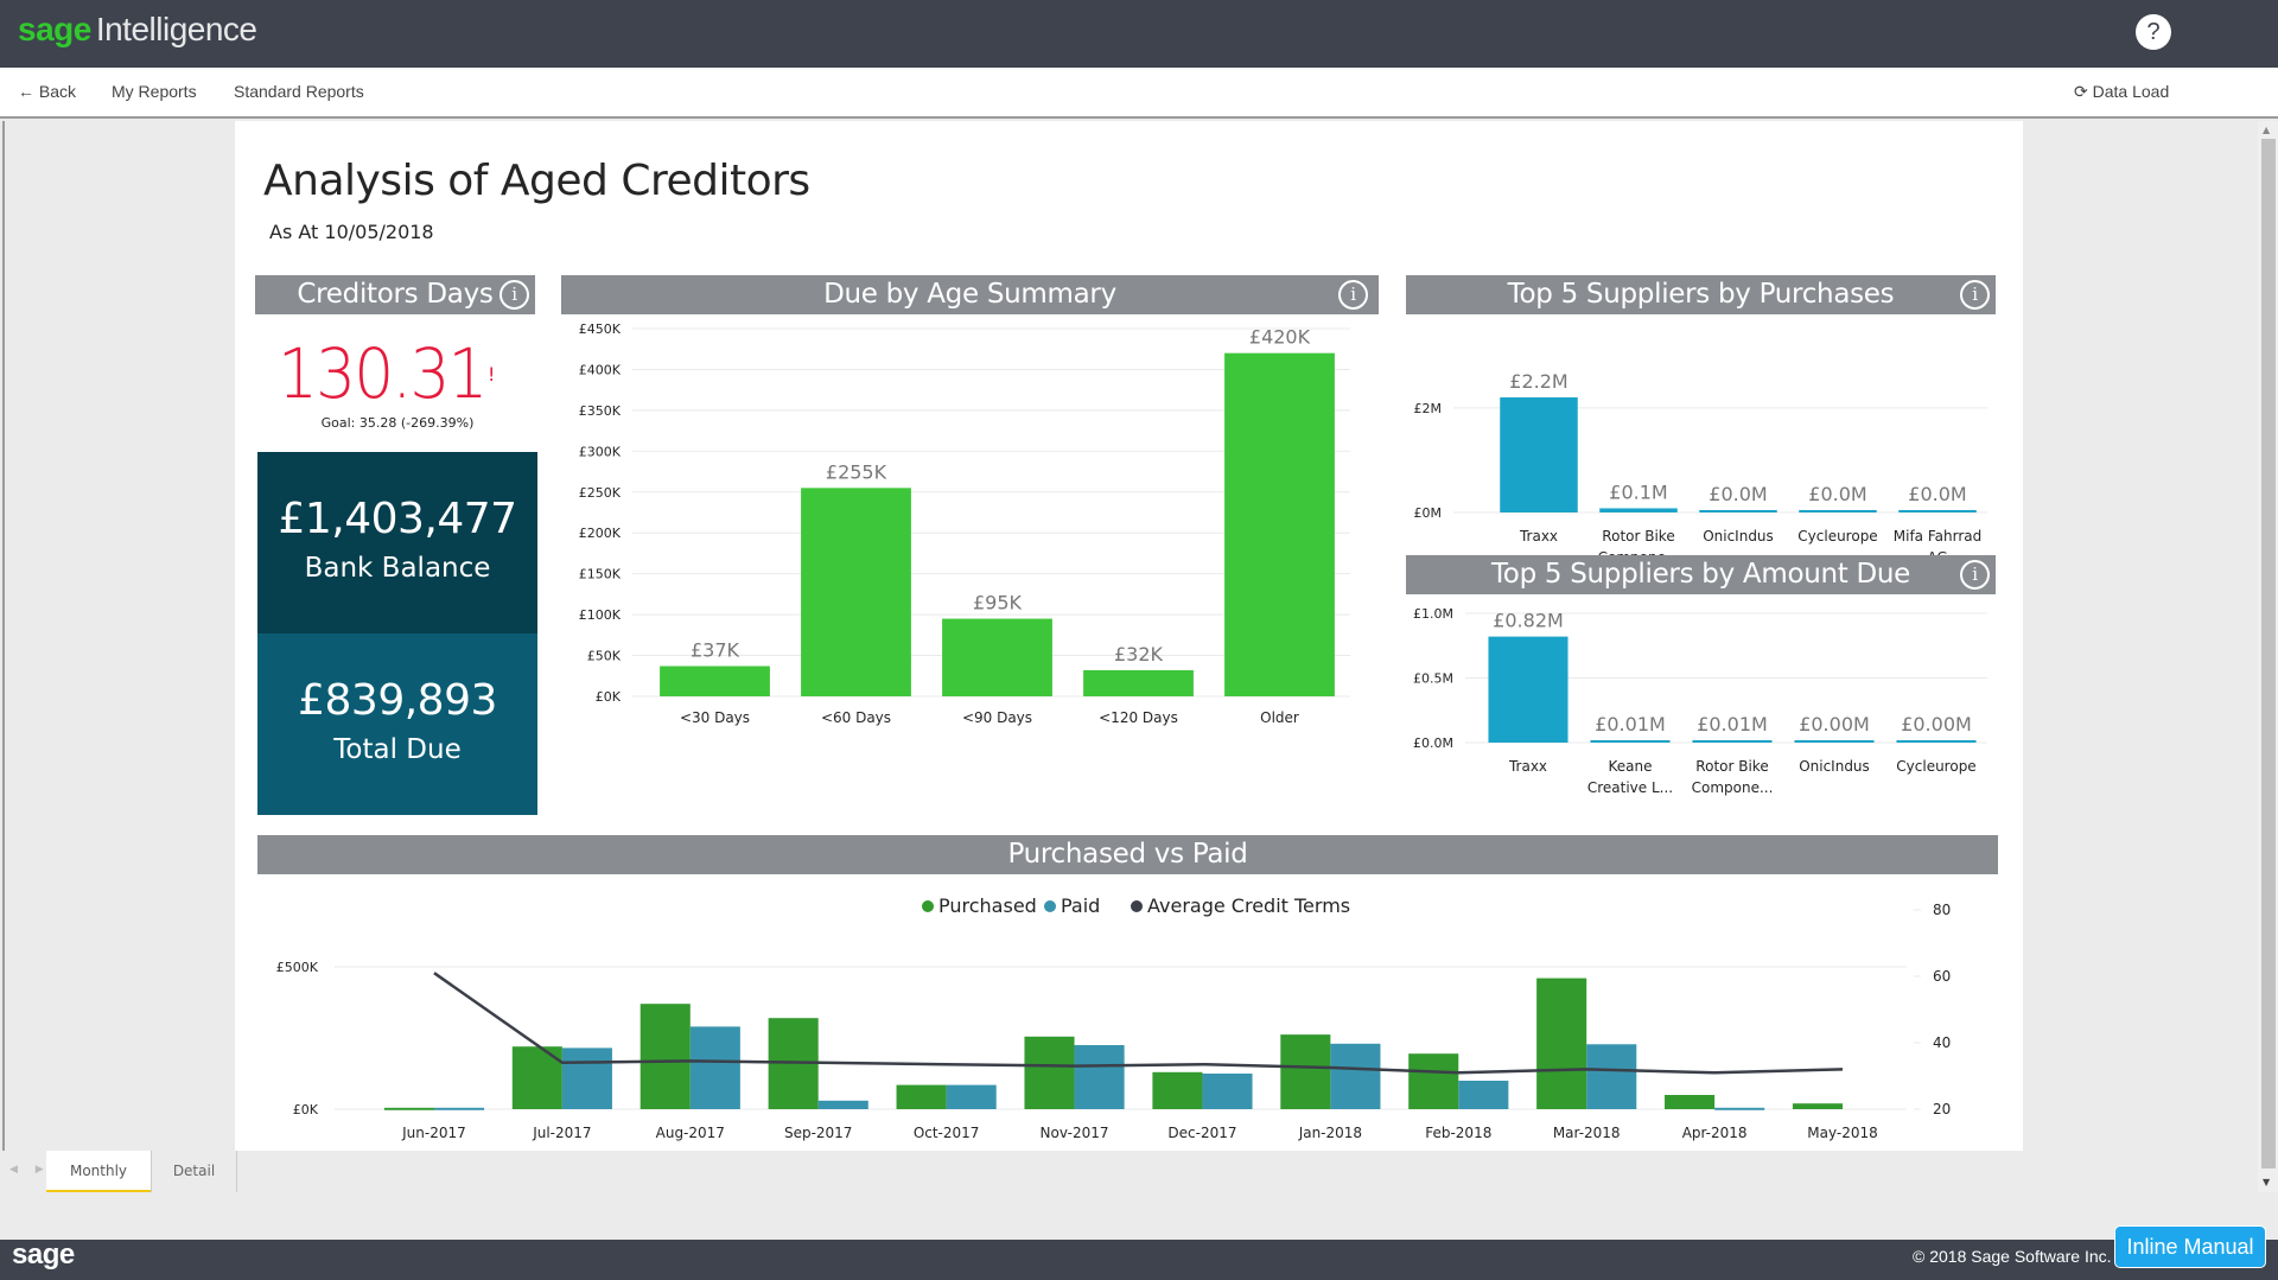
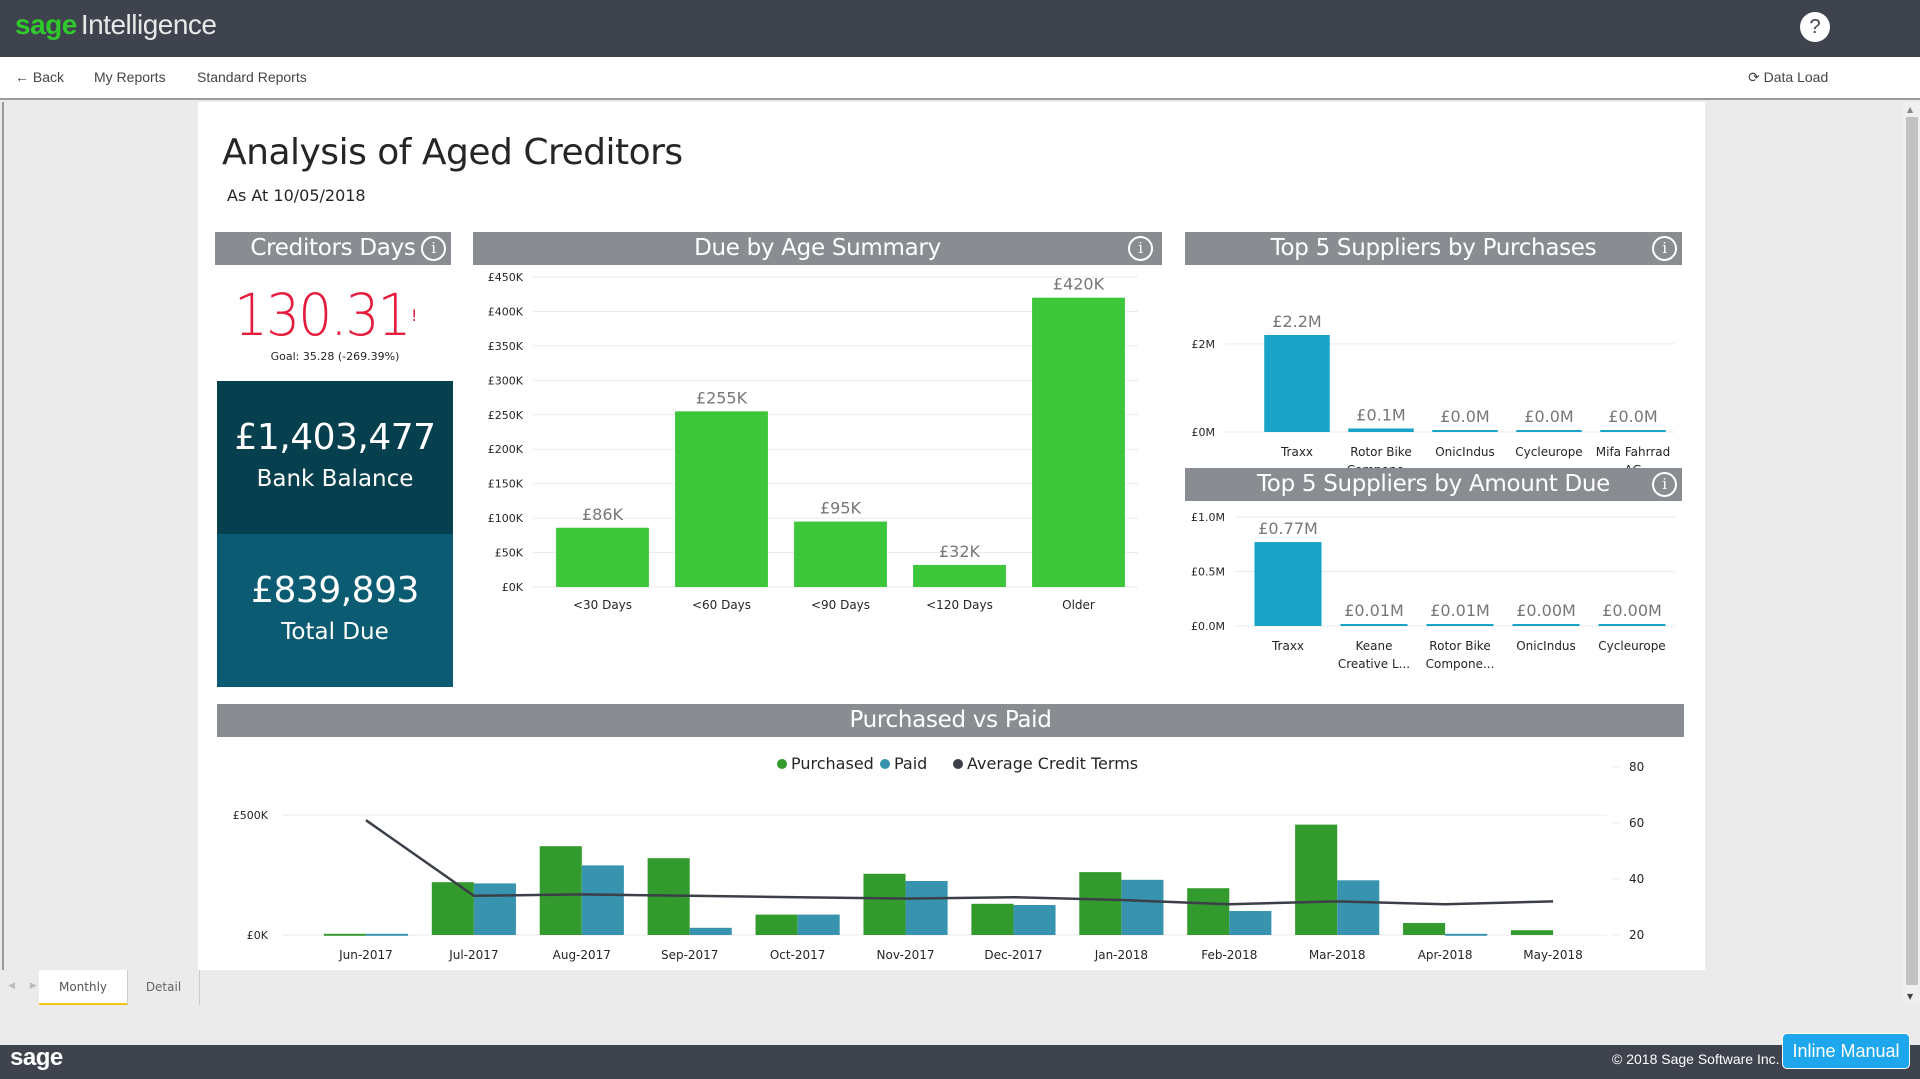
Due by Age Summary/<30 Days: £37K -> £86K
Top 5 Suppliers by Amount Due/Traxx: £0.82M -> £0.77M
